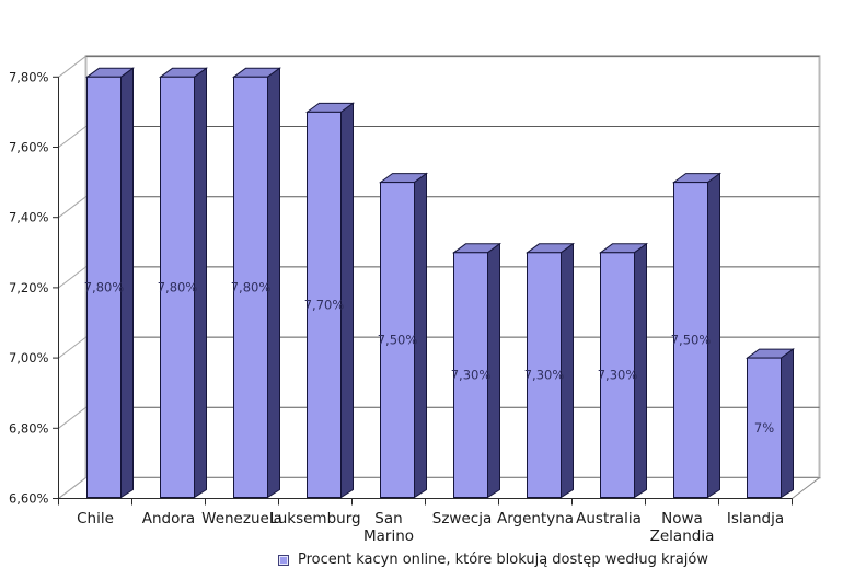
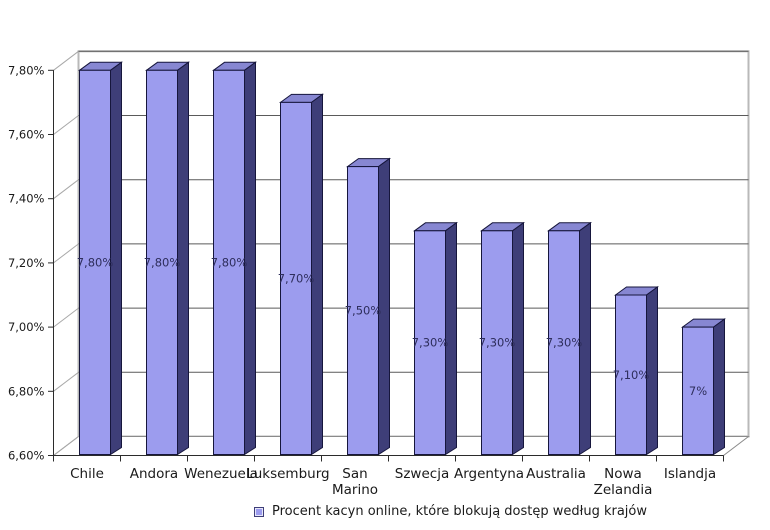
Nowa Zelandia: 7,50% -> 7,10%
